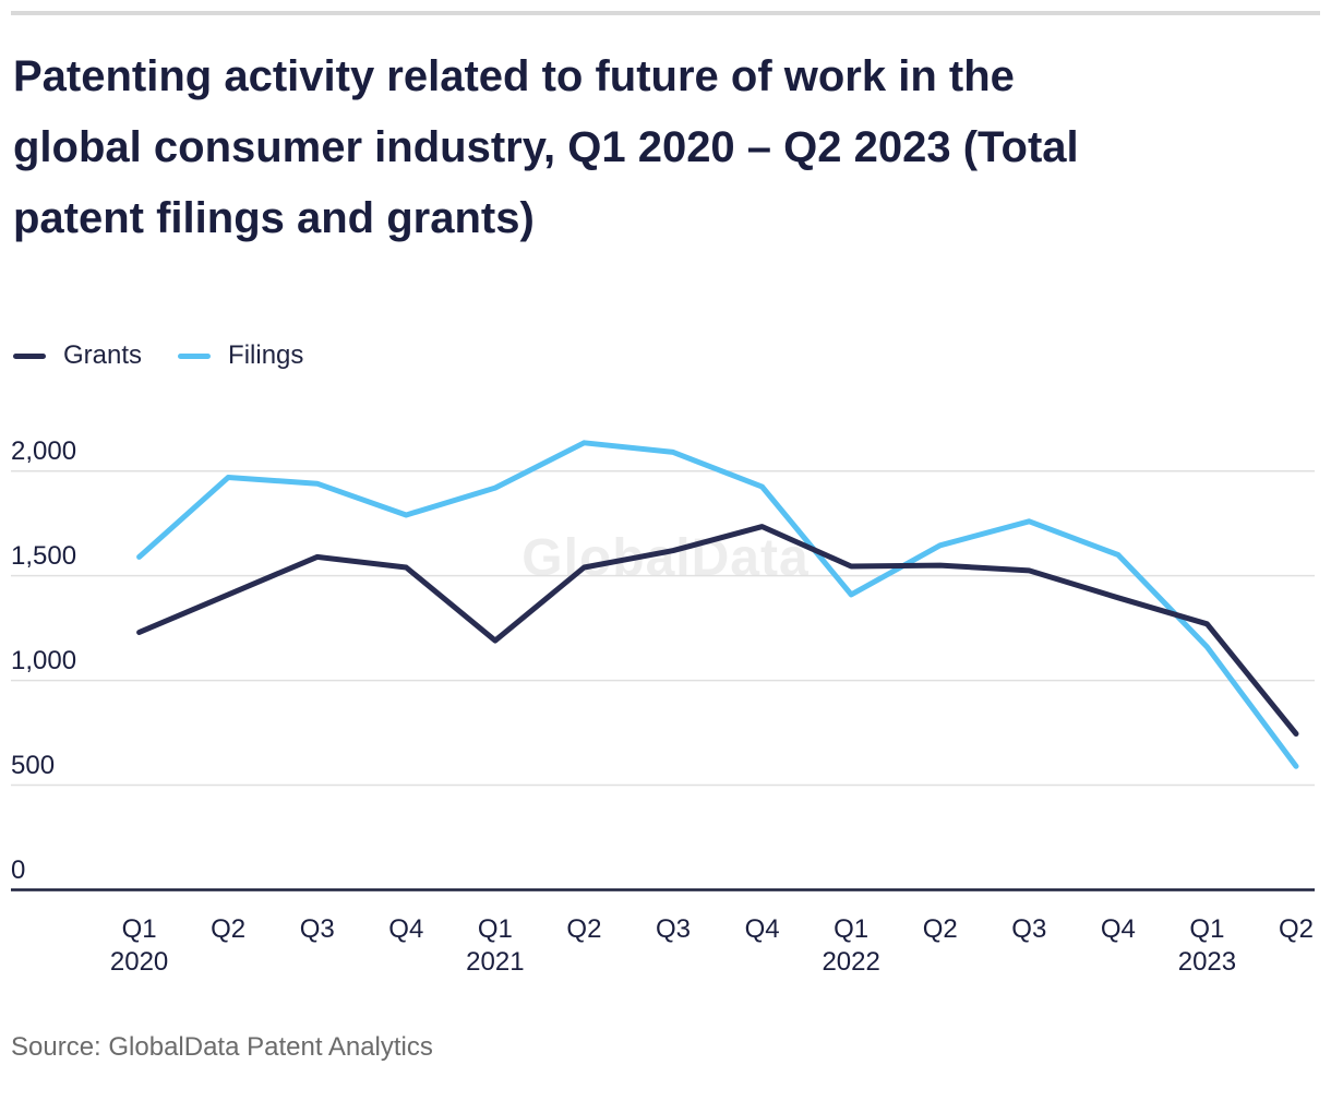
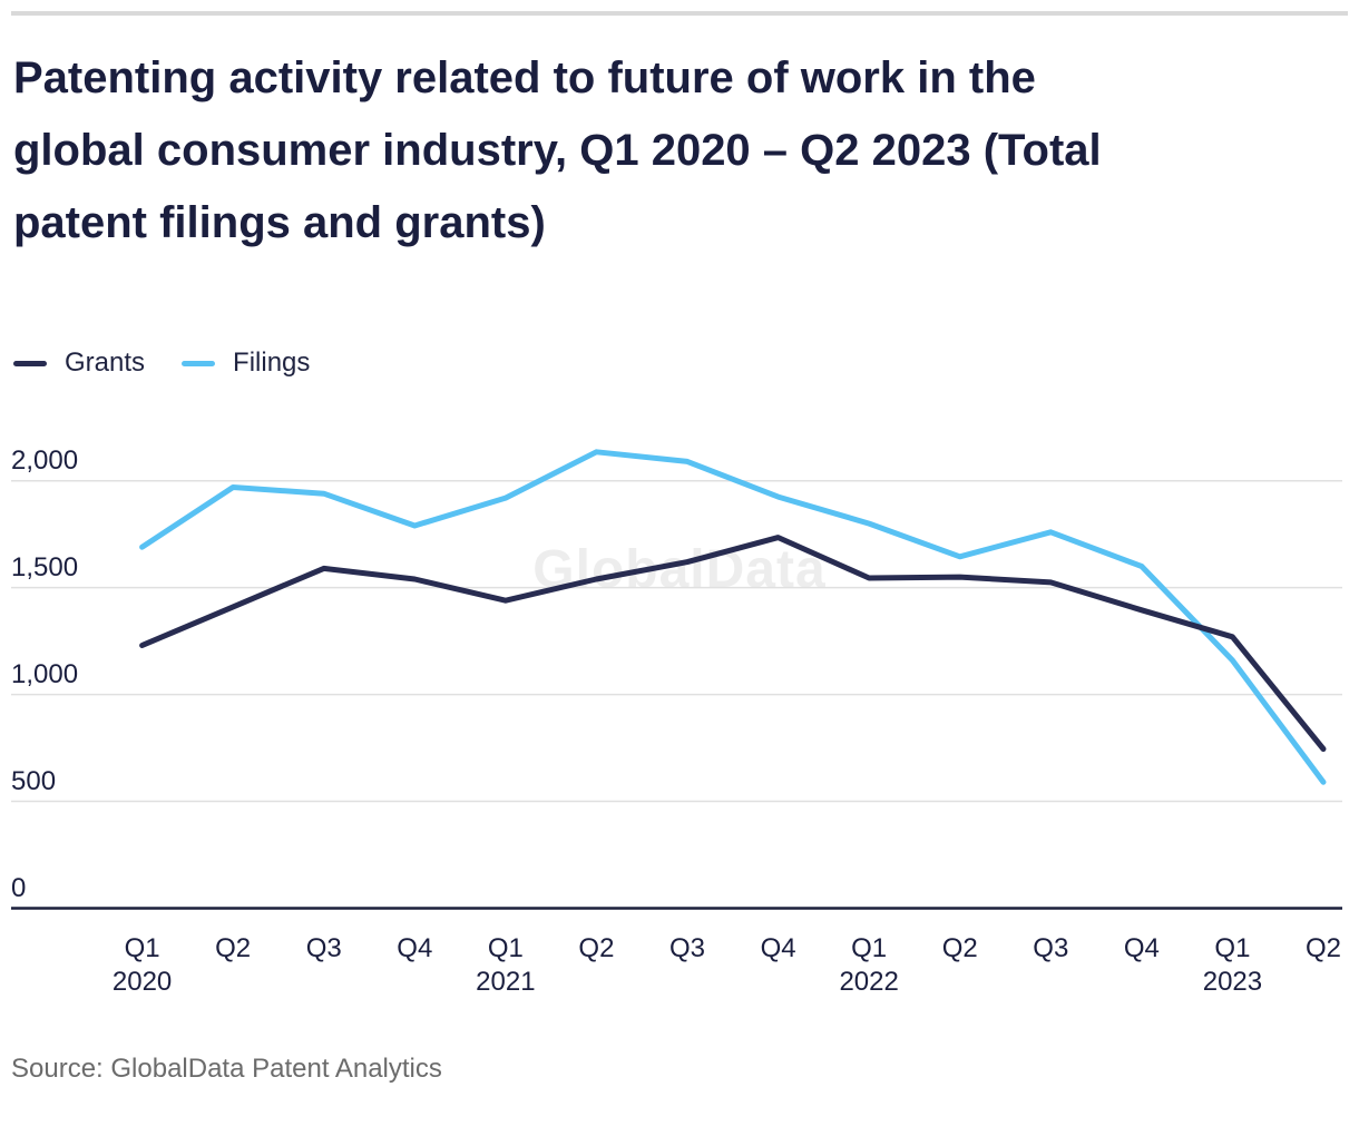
Filings/Q1 2020: 1590 -> 1690
Grants/Q1 2021: 1190 -> 1440
Filings/Q1 2022: 1410 -> 1800
